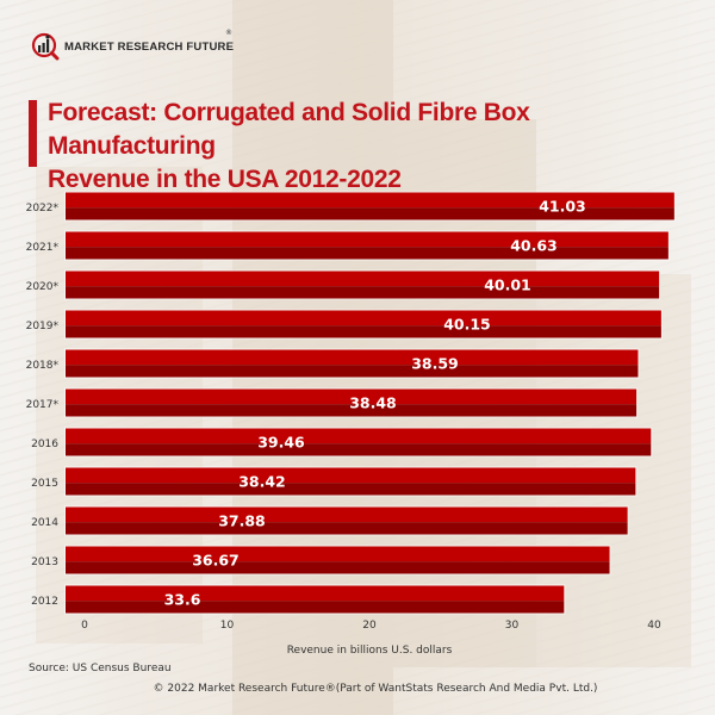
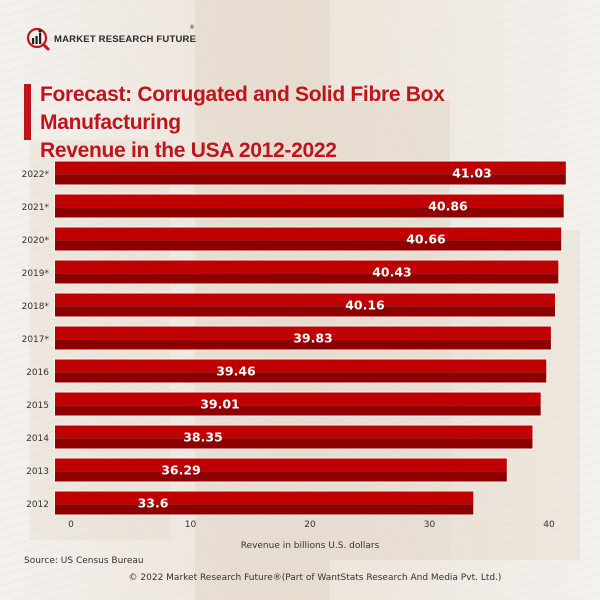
2021*: 40.63 -> 40.86
2020*: 40.01 -> 40.66
2019*: 40.15 -> 40.43
2018*: 38.59 -> 40.16
2017*: 38.48 -> 39.83
2015: 38.42 -> 39.01
2014: 37.88 -> 38.35
2013: 36.67 -> 36.29
